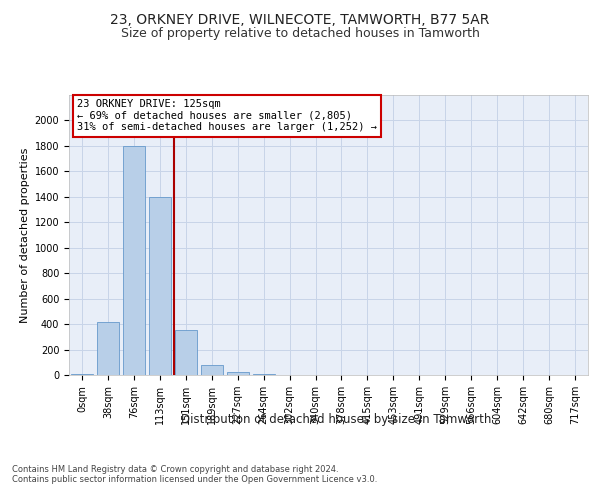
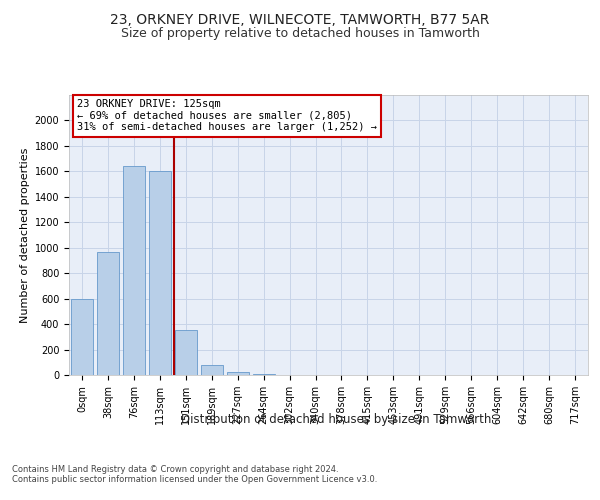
0sqm: 0 -> 600
38sqm: 420 -> 970
76sqm: 1800 -> 1640
113sqm: 1400 -> 1600
